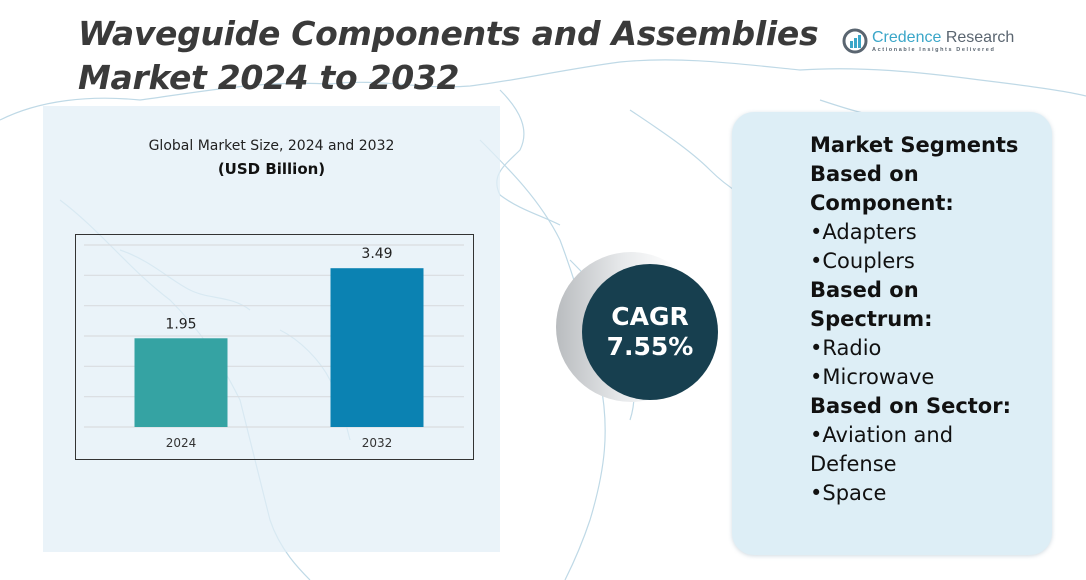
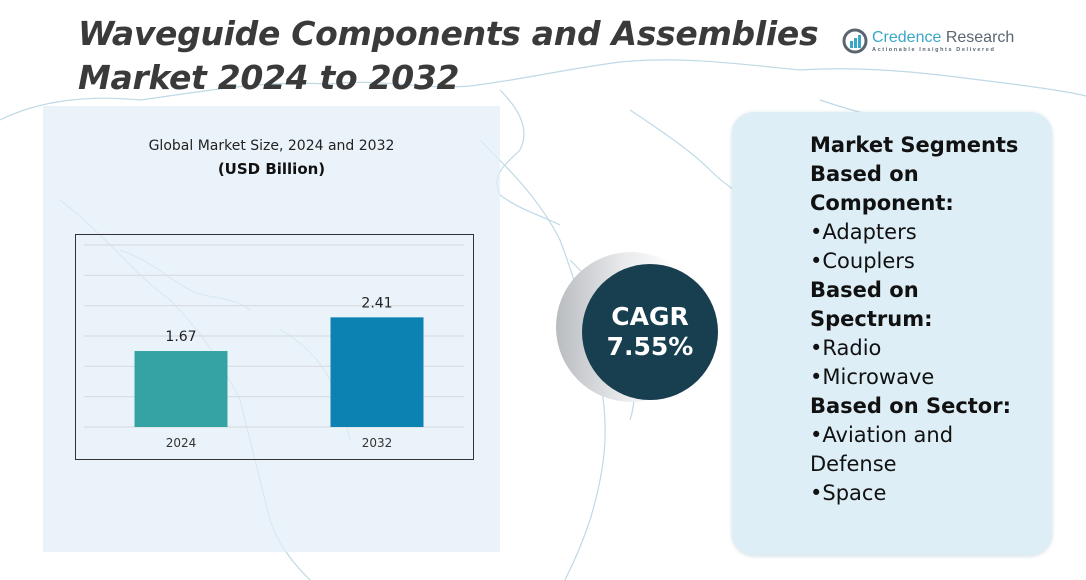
2024: 1.95 -> 1.67
2032: 3.49 -> 2.41
